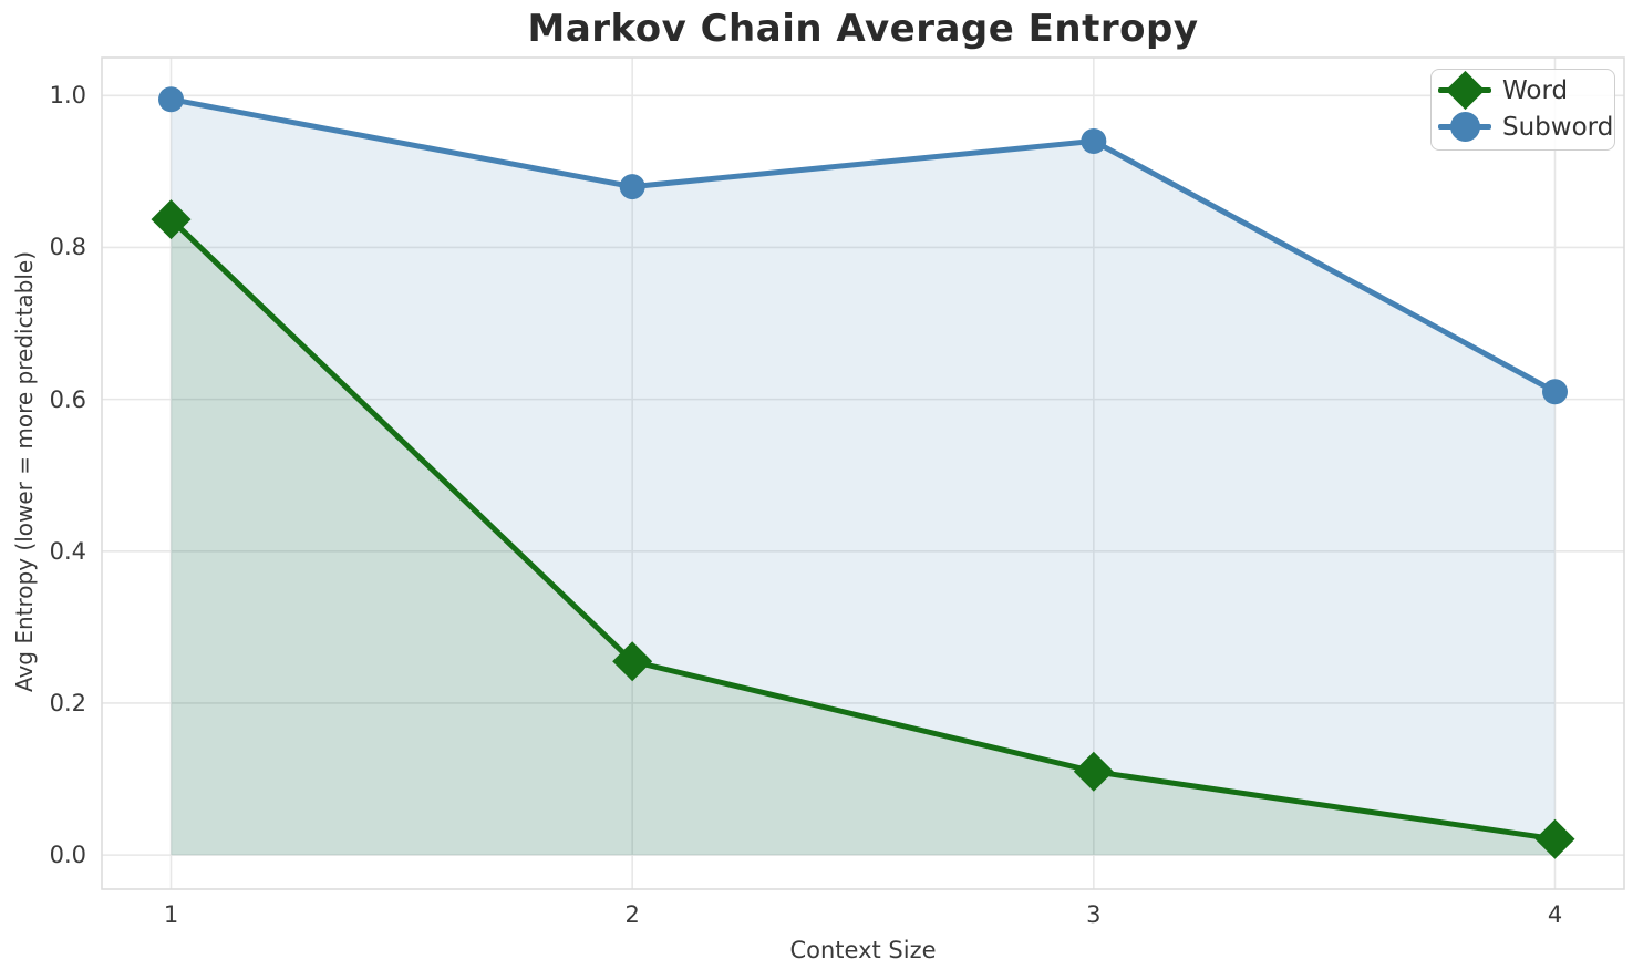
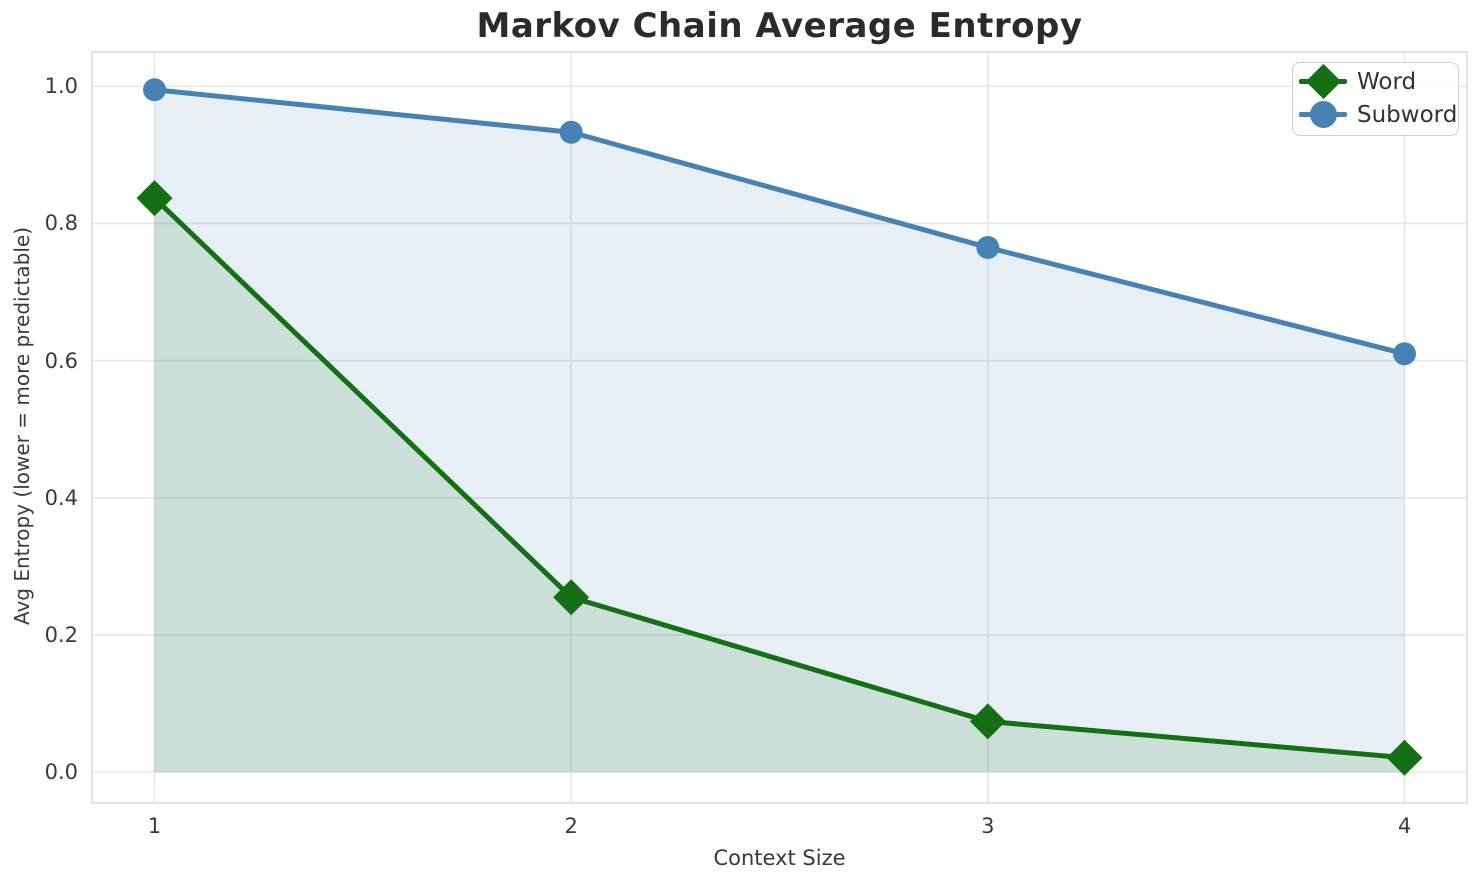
Subword/2: 0.88 -> 0.93
Word/3: 0.11 -> 0.07
Subword/3: 0.94 -> 0.77
